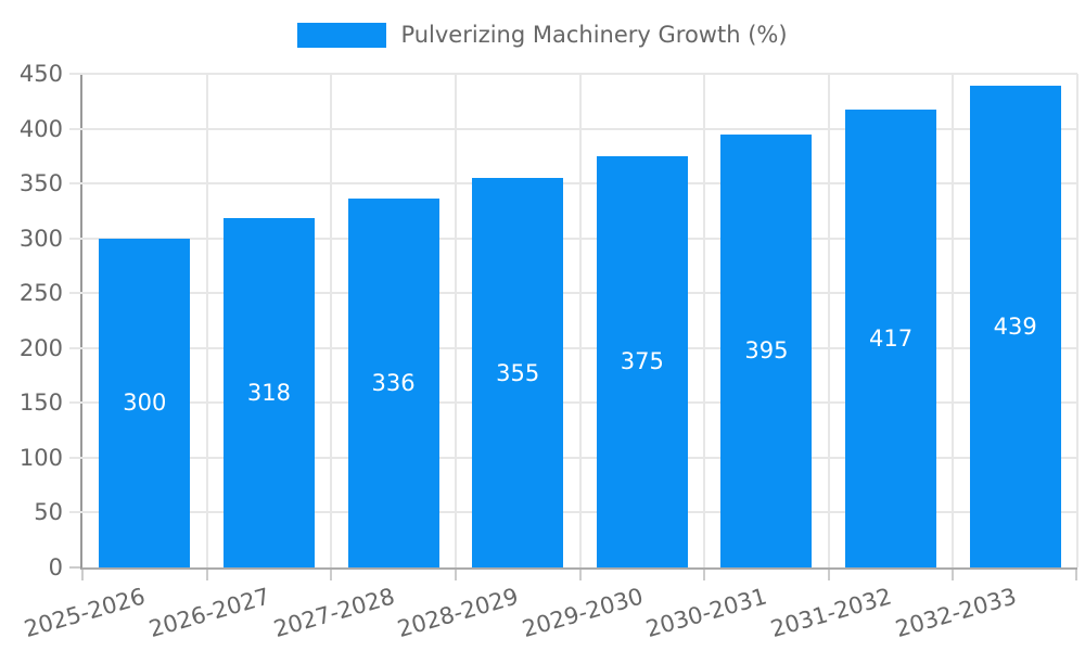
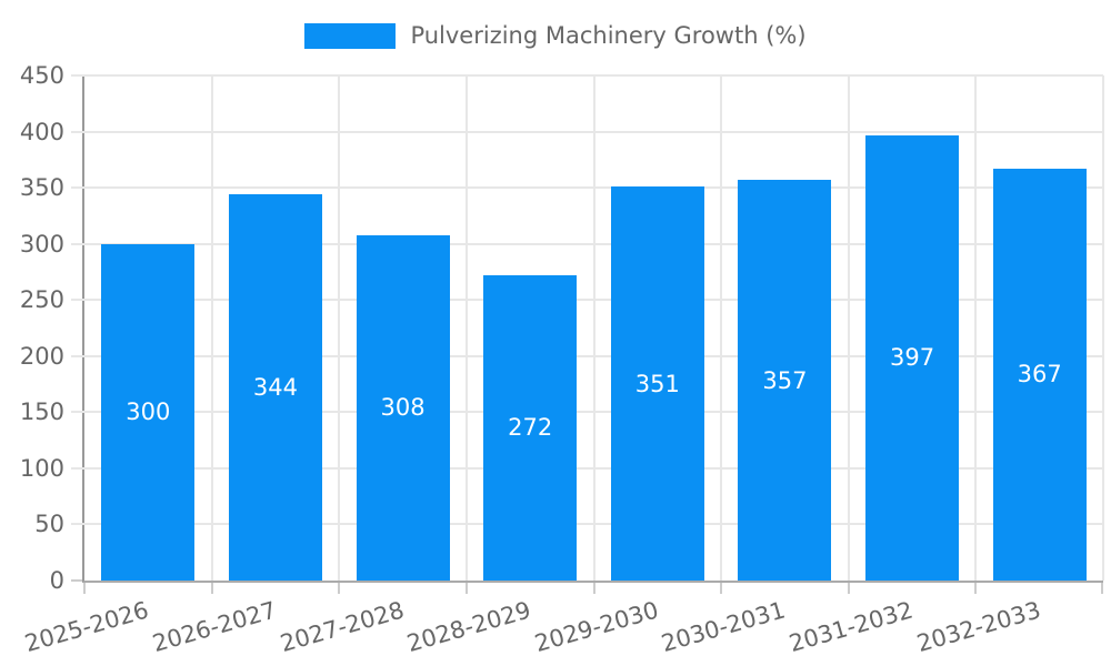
2026-2027: 318 -> 344
2027-2028: 336 -> 308
2028-2029: 355 -> 272
2029-2030: 375 -> 351
2030-2031: 395 -> 357
2031-2032: 417 -> 397
2032-2033: 439 -> 367
